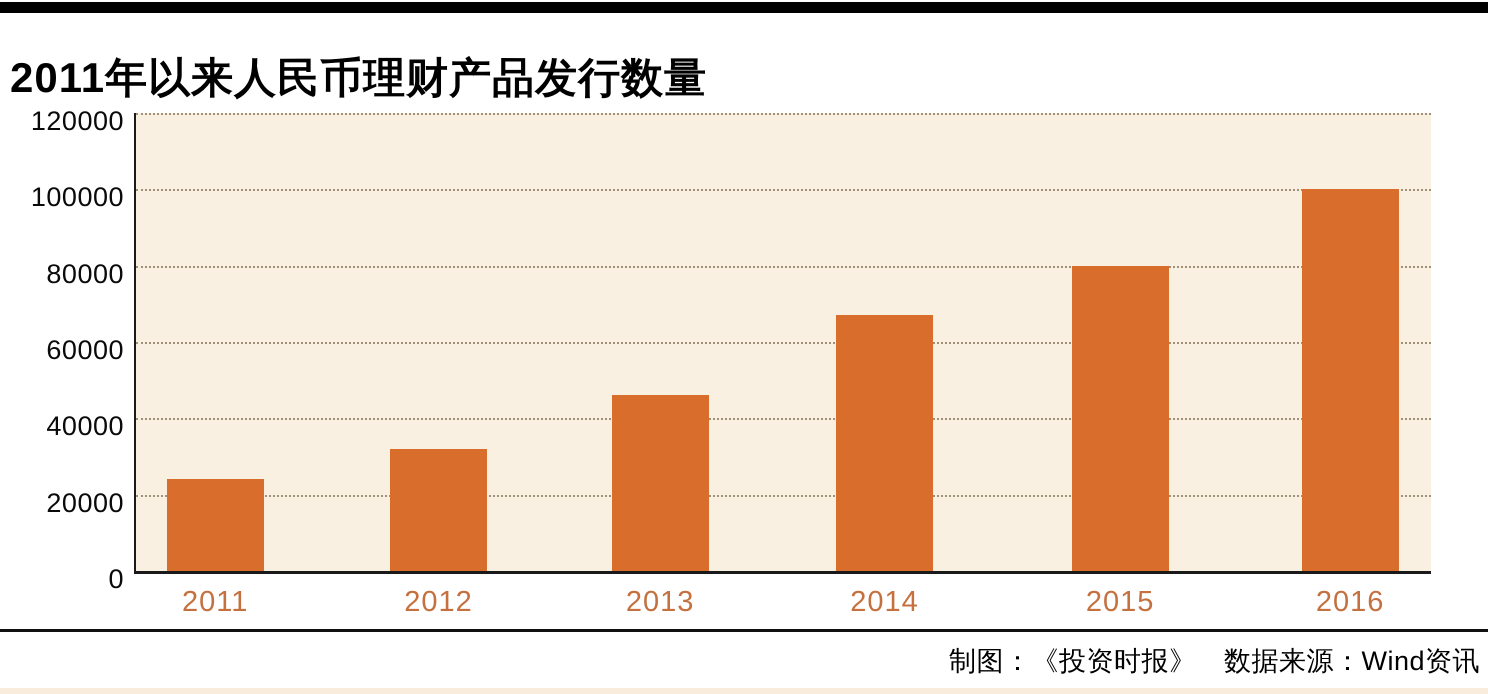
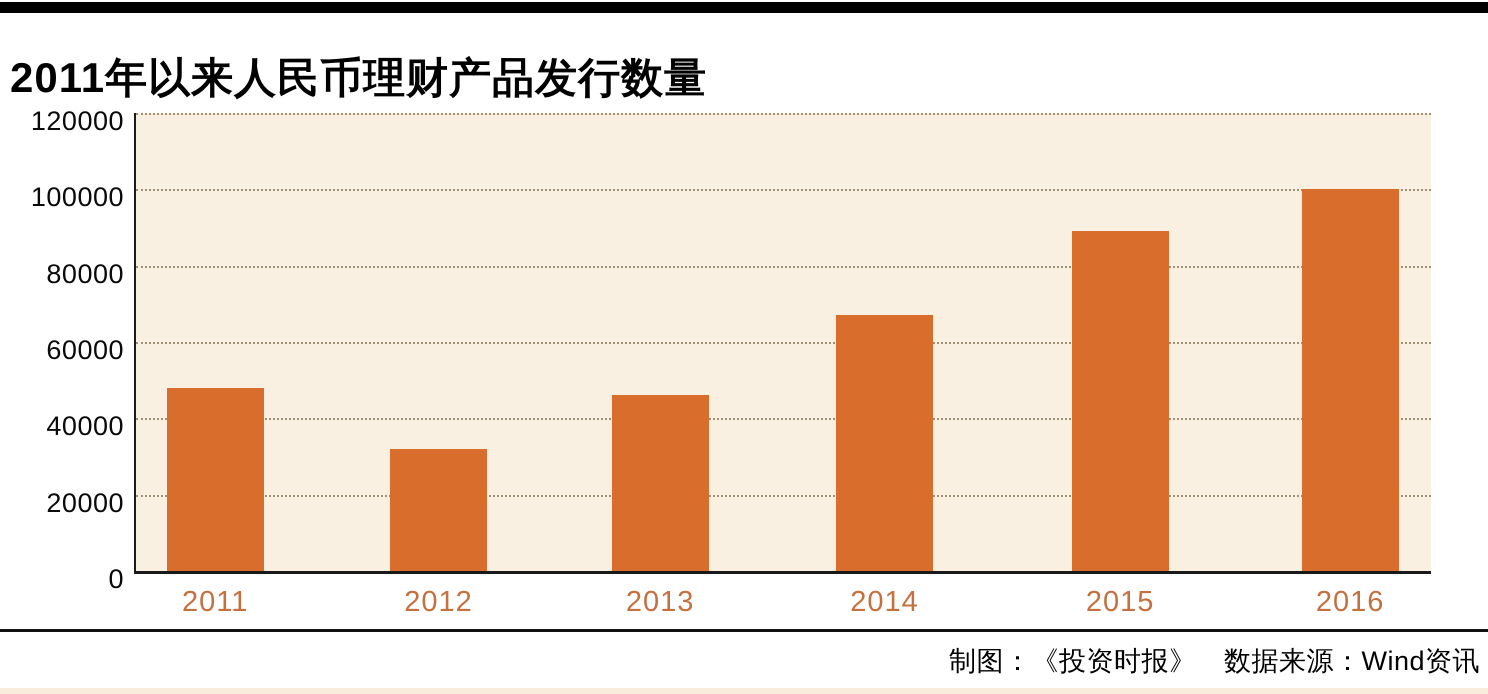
2011: 24000 -> 48000
2015: 80000 -> 89000
